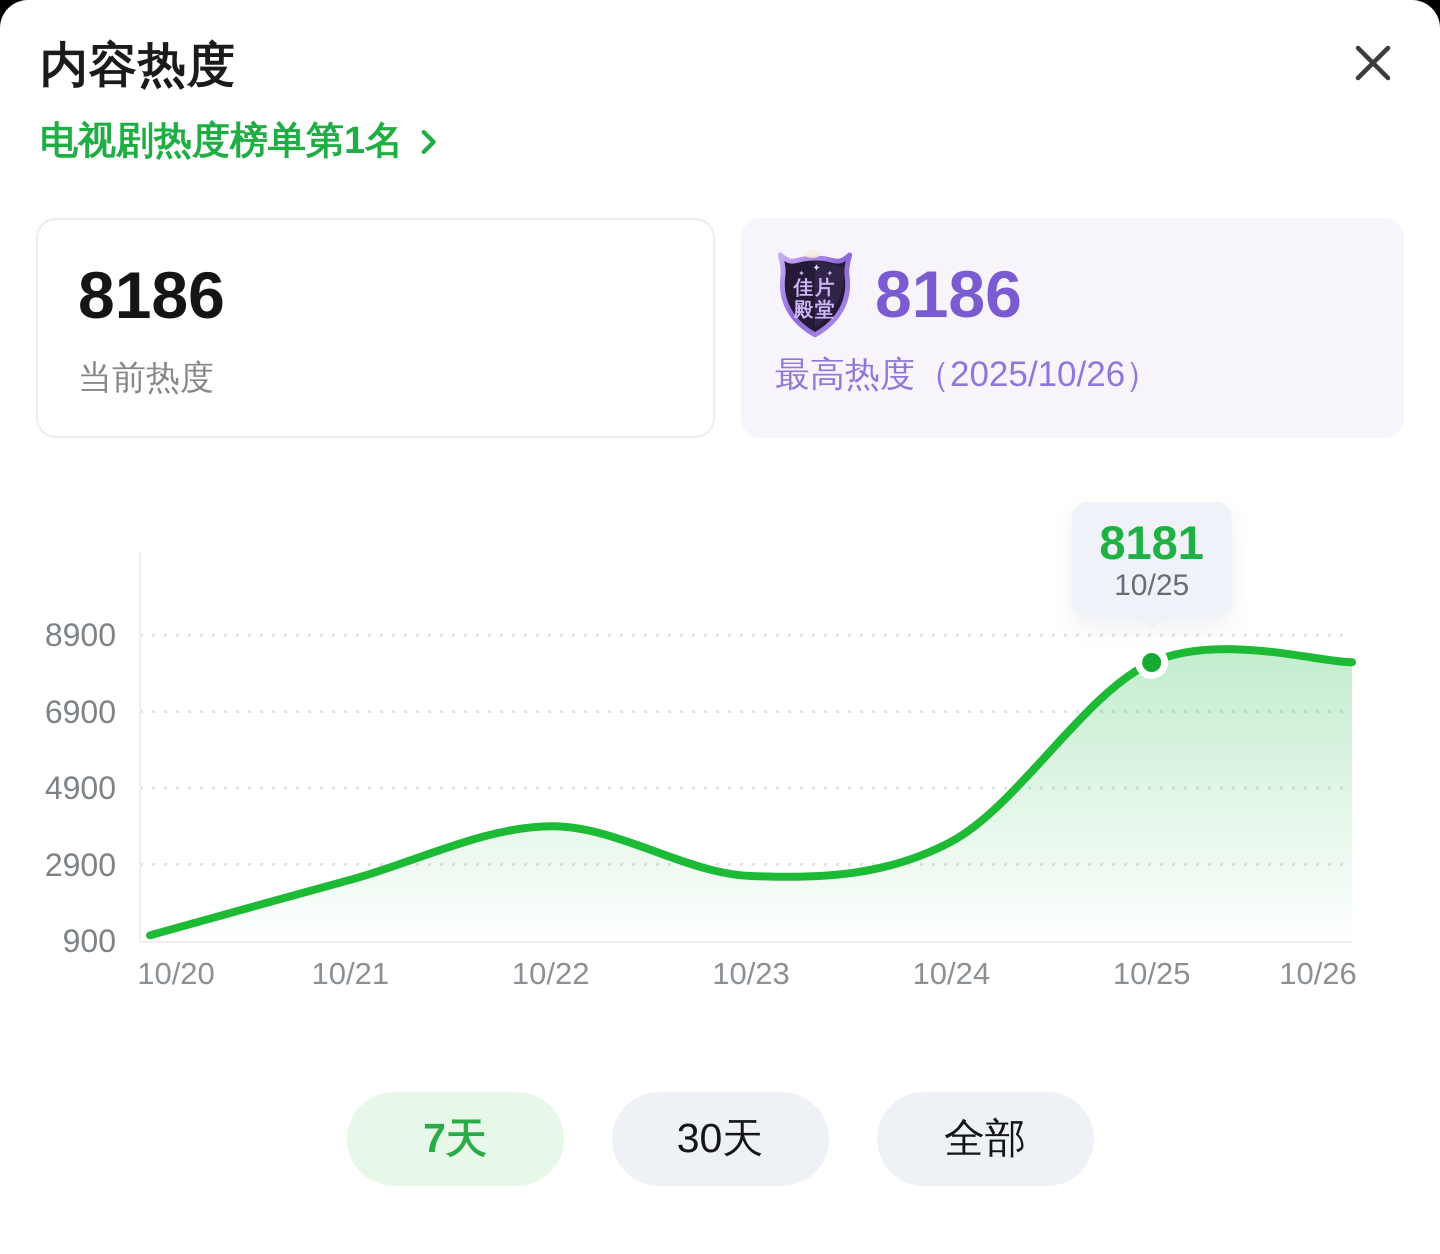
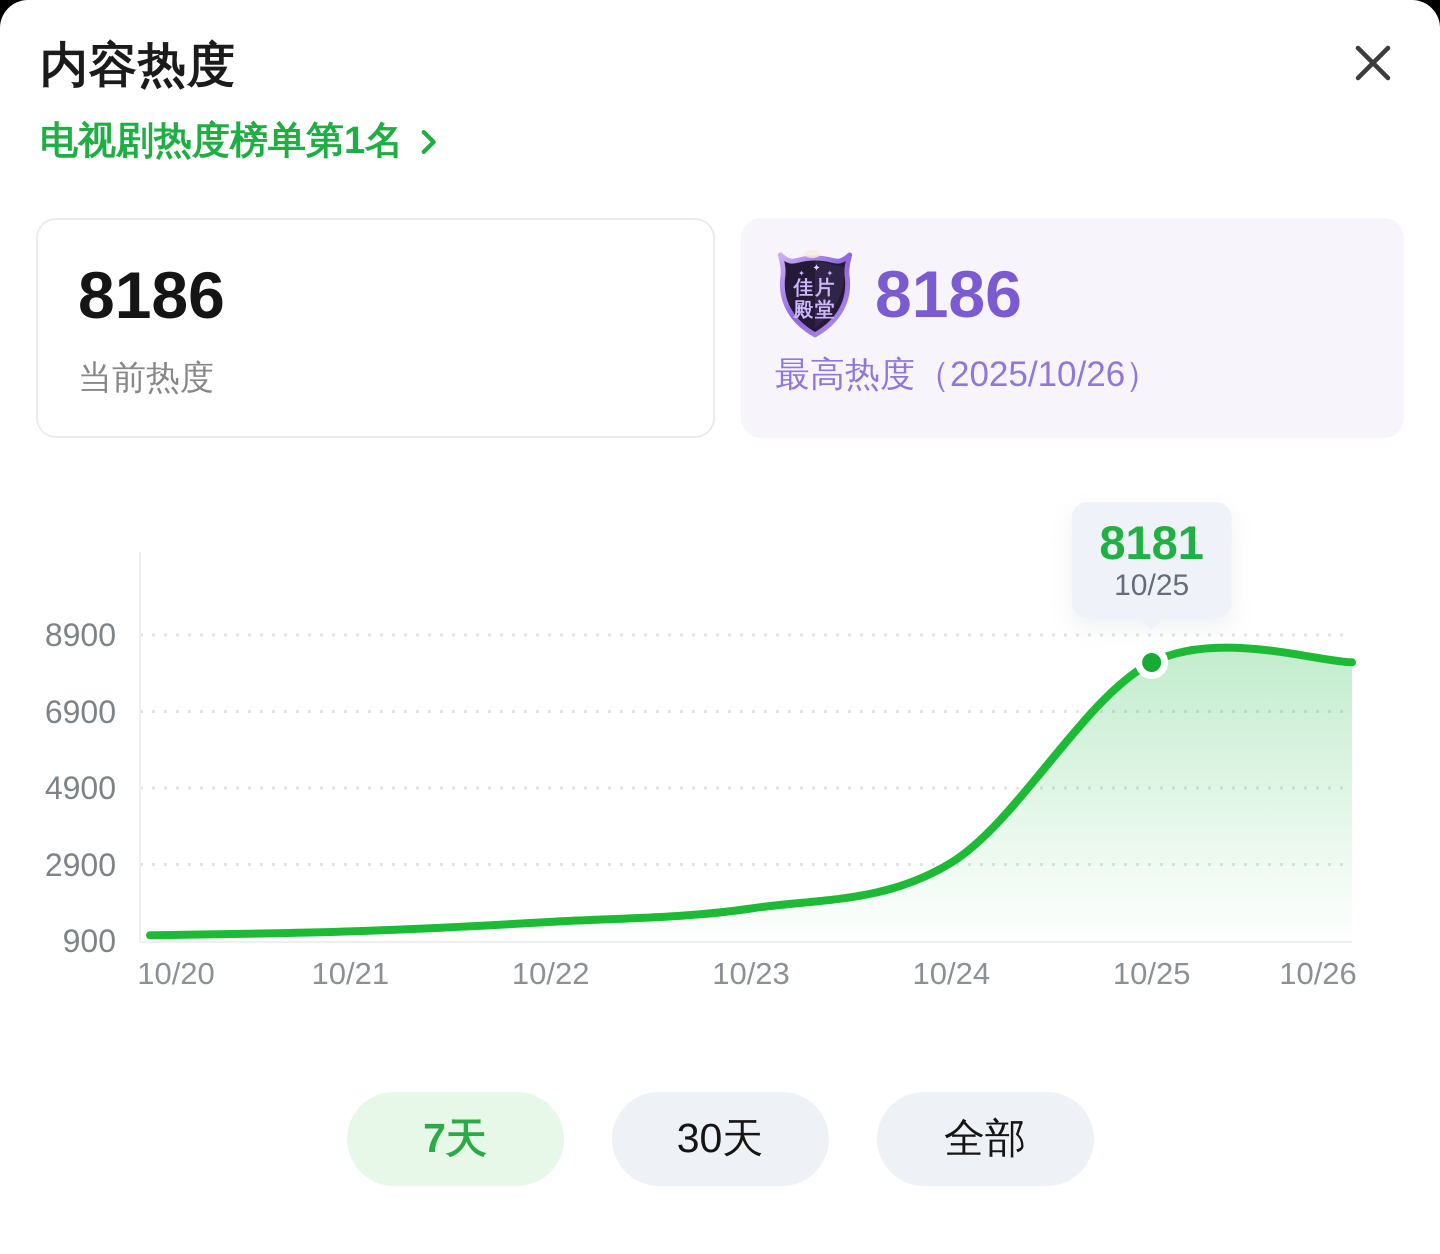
10/21: 2500 -> 1200
10/22: 3900 -> 1400
10/23: 2600 -> 1800
10/24: 3500 -> 3000
